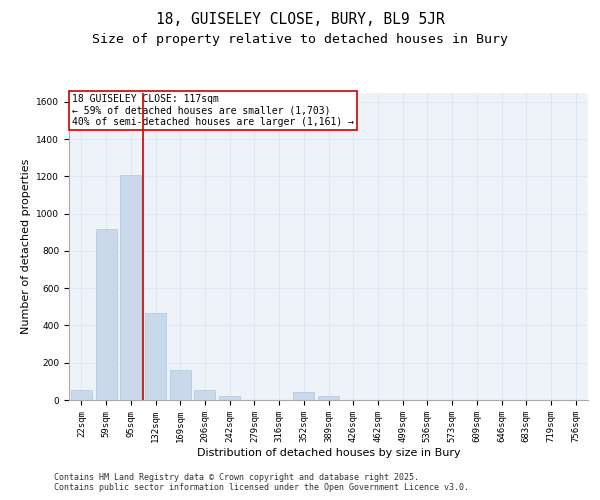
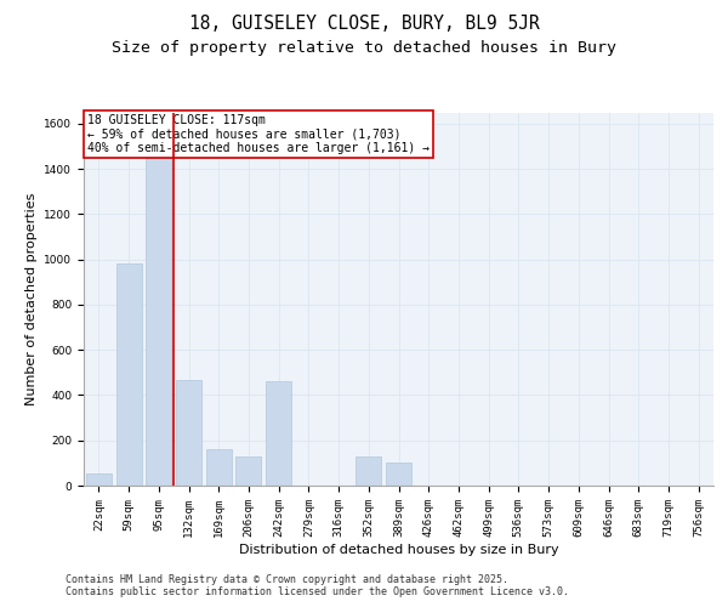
59sqm: 920 -> 980
95sqm: 1200 -> 1450
206sqm: 60 -> 130
242sqm: 20 -> 460
352sqm: 40 -> 130
389sqm: 20 -> 100
